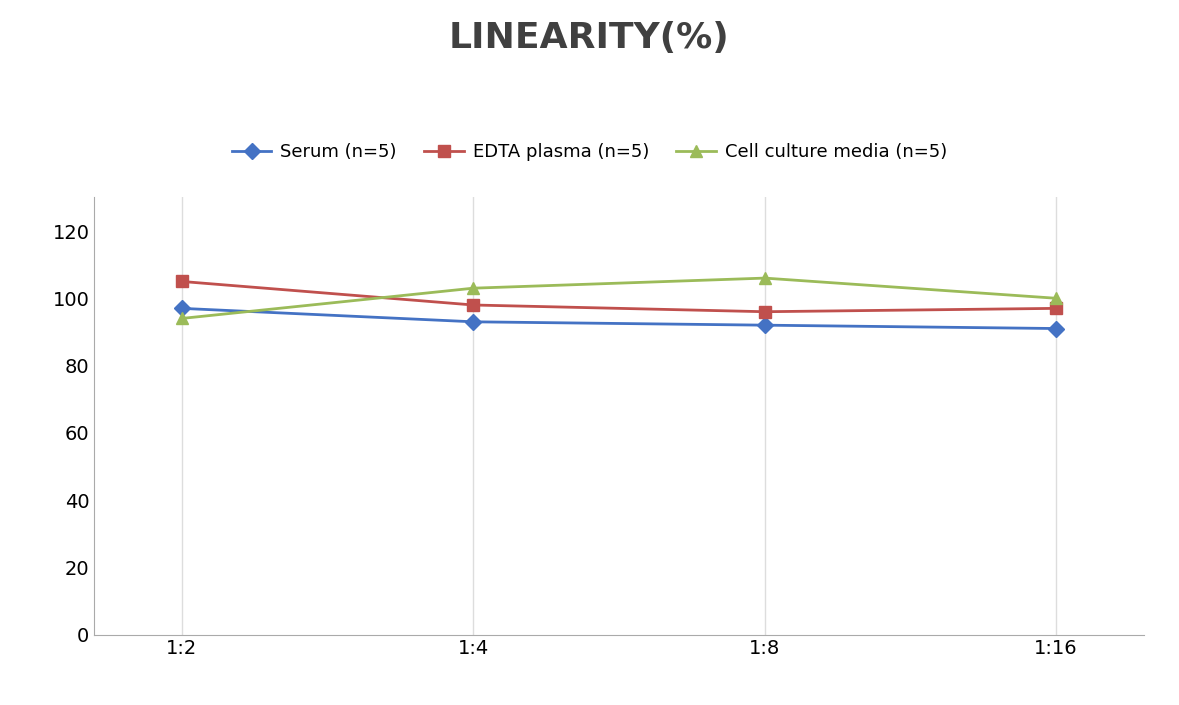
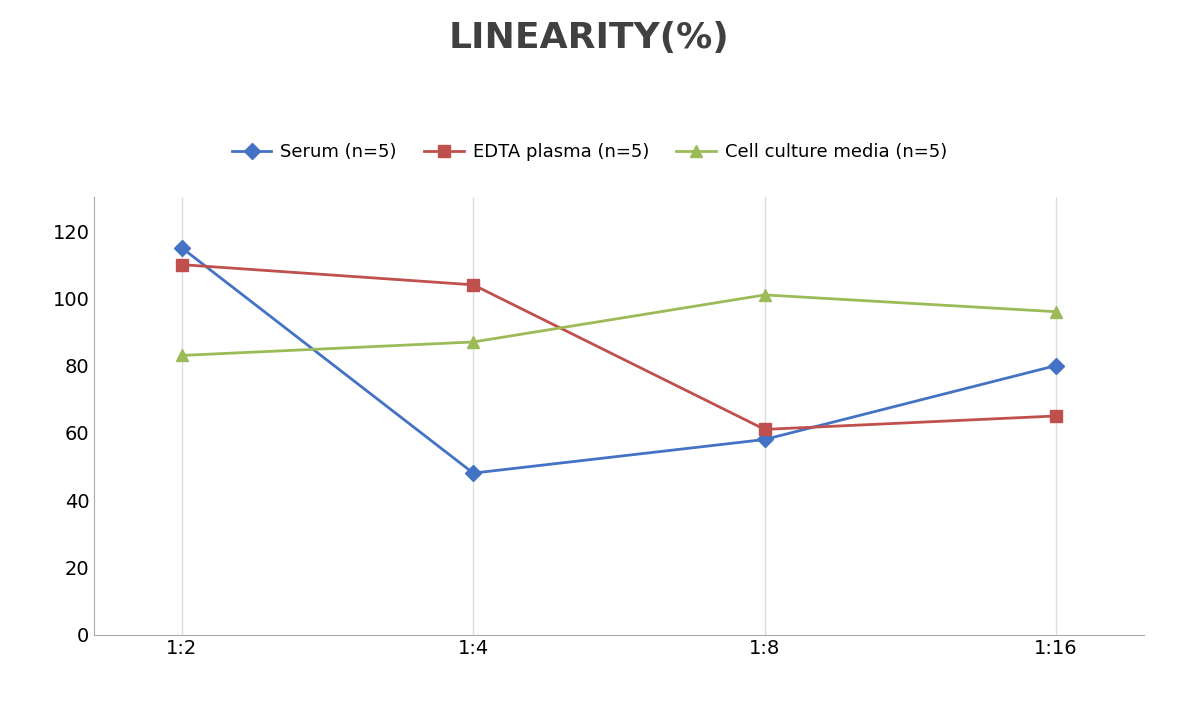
Serum (n=5)/1:2: 97 -> 115
EDTA plasma (n=5)/1:2: 105 -> 110
Cell culture media (n=5)/1:2: 94 -> 83
Serum (n=5)/1:4: 93 -> 48
EDTA plasma (n=5)/1:4: 98 -> 104
Cell culture media (n=5)/1:4: 103 -> 87
Serum (n=5)/1:8: 92 -> 58
EDTA plasma (n=5)/1:8: 96 -> 61
Cell culture media (n=5)/1:8: 106 -> 101
Serum (n=5)/1:16: 91 -> 80
EDTA plasma (n=5)/1:16: 97 -> 65
Cell culture media (n=5)/1:16: 100 -> 96
